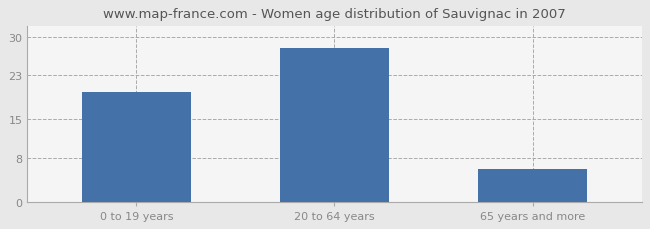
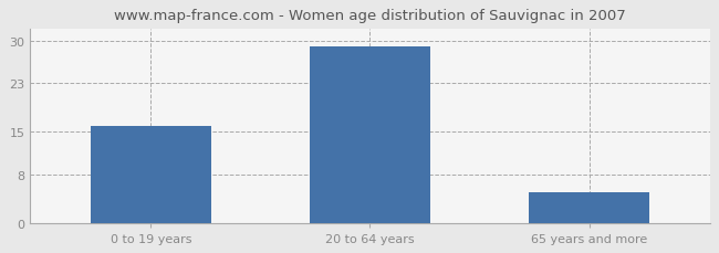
0 to 19 years: 20 -> 16
20 to 64 years: 28 -> 29
65 years and more: 6 -> 5
